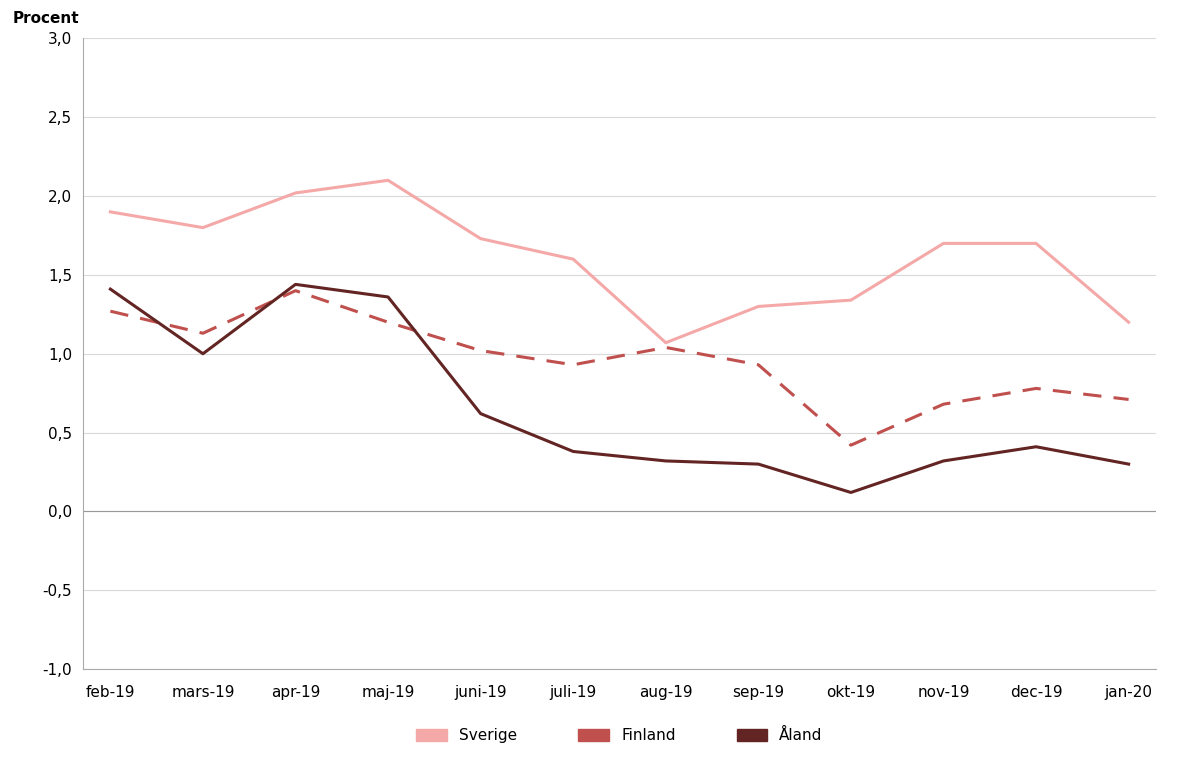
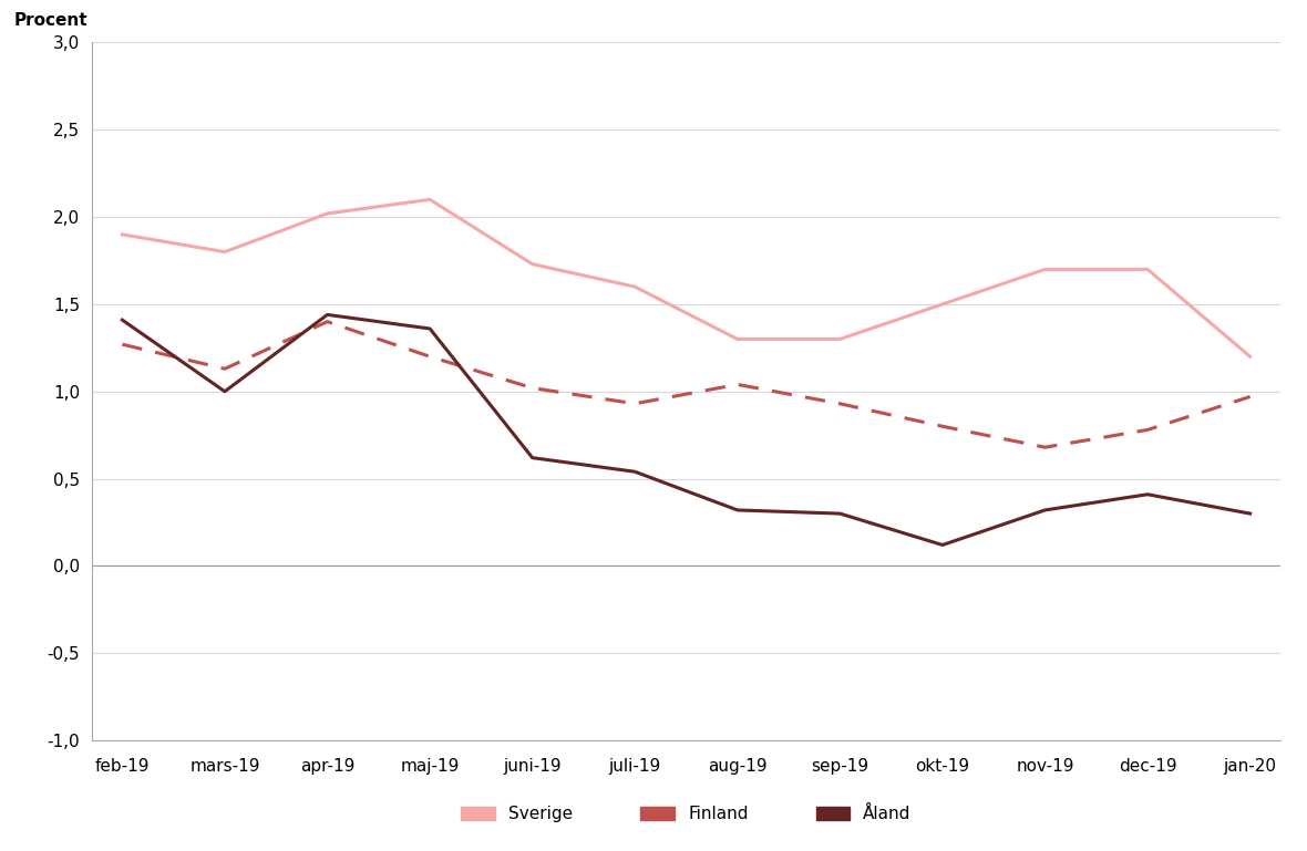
Åland/juli-19: 0,38 -> 0,54
Sverige/aug-19: 1,07 -> 1,30
Sverige/okt-19: 1,34 -> 1,50
Finland/okt-19: 0,42 -> 0,80
Finland/jan-20: 0,71 -> 0,97
